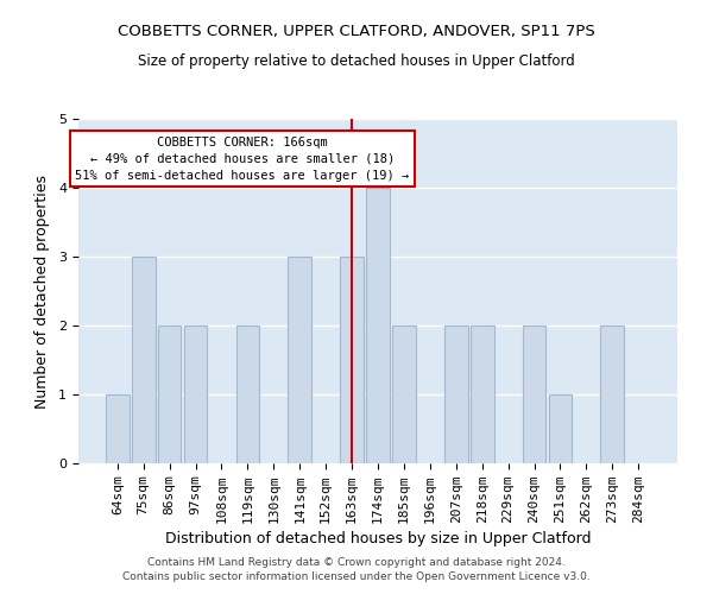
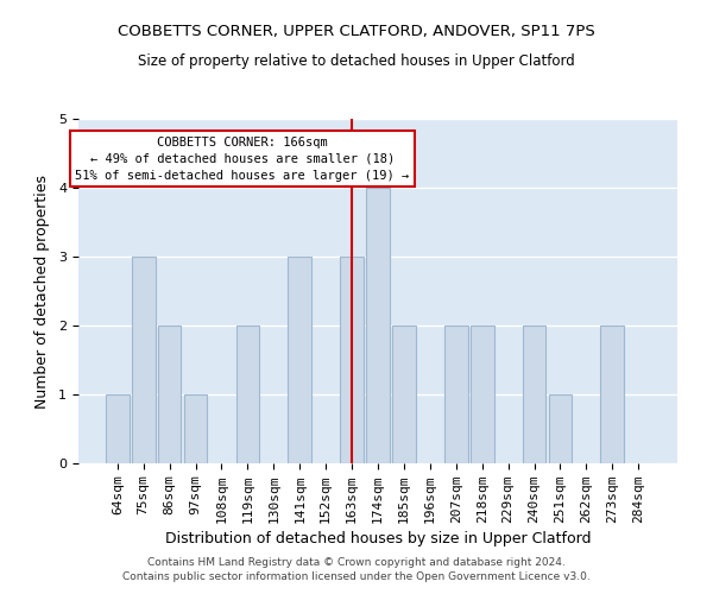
97sqm: 2 -> 1
